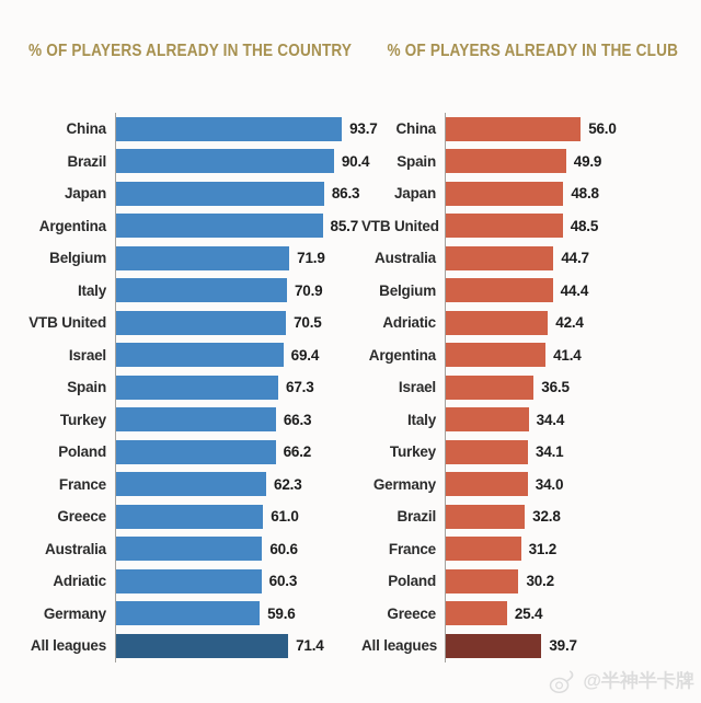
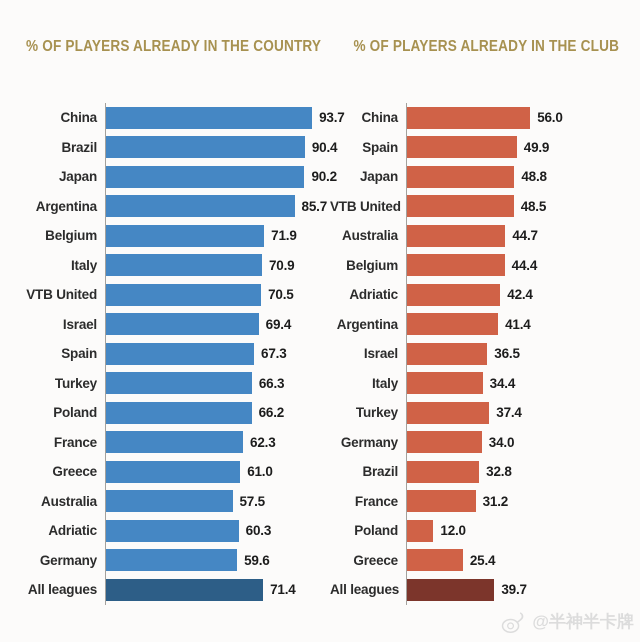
% OF PLAYERS ALREADY IN THE COUNTRY/Japan: 86.3 -> 90.2
% OF PLAYERS ALREADY IN THE COUNTRY/Australia: 60.6 -> 57.5
% OF PLAYERS ALREADY IN THE CLUB/Turkey: 34.1 -> 37.4
% OF PLAYERS ALREADY IN THE CLUB/Poland: 30.2 -> 12.0
